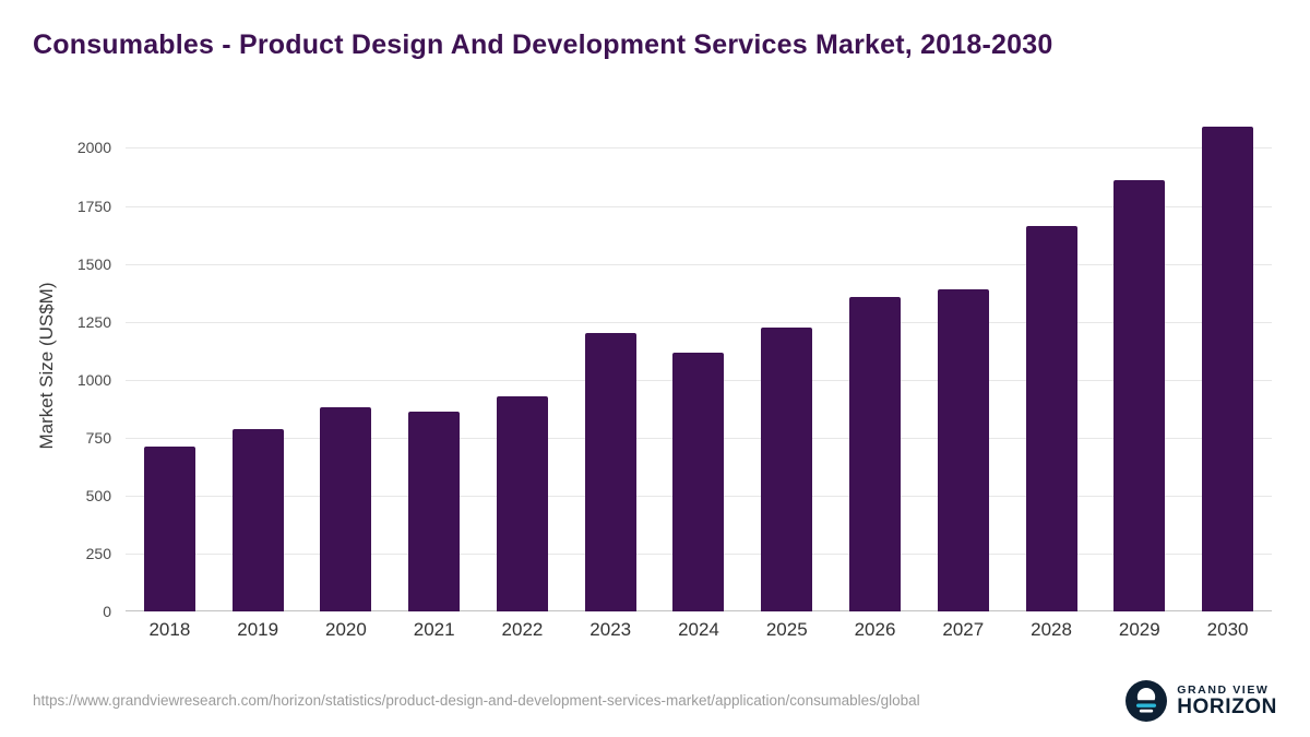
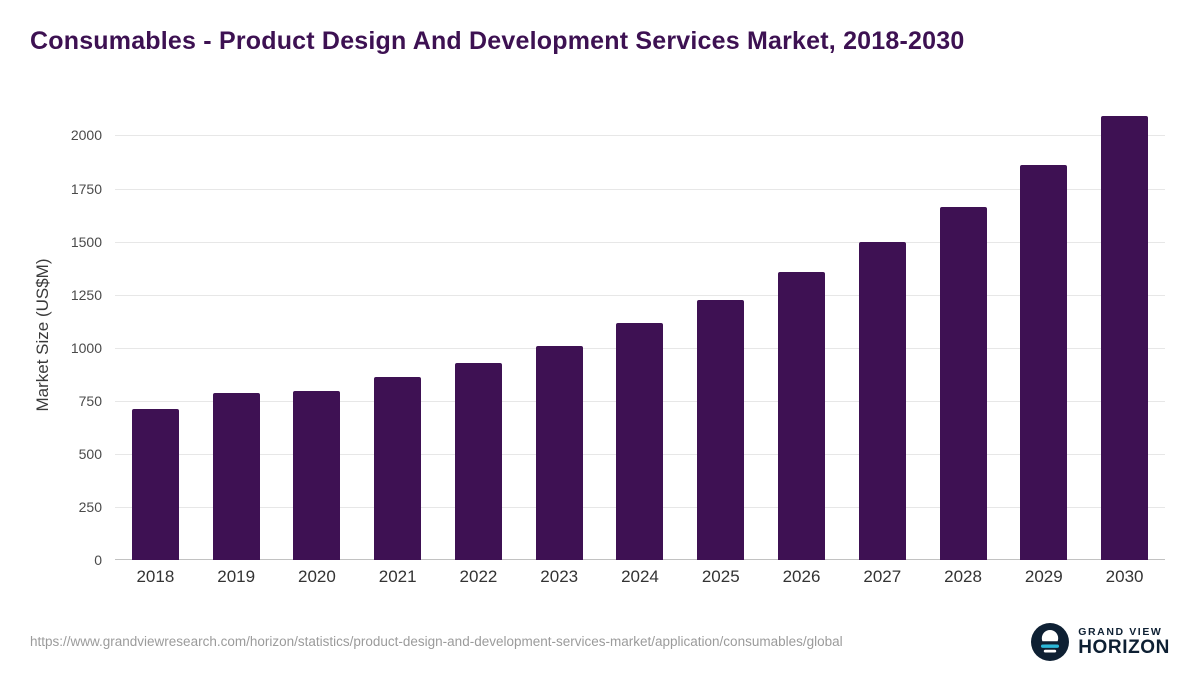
2020: 880 -> 800
2023: 1200 -> 1010
2027: 1390 -> 1500
